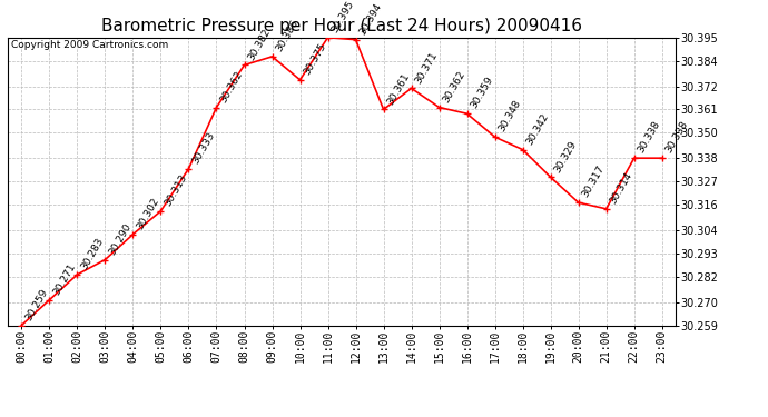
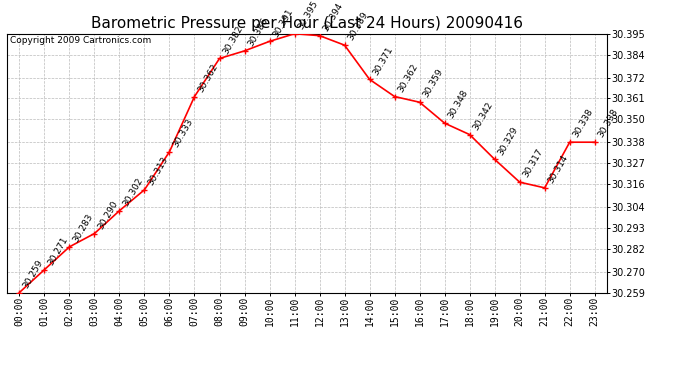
10:00: 30.375 -> 30.391
13:00: 30.361 -> 30.389
